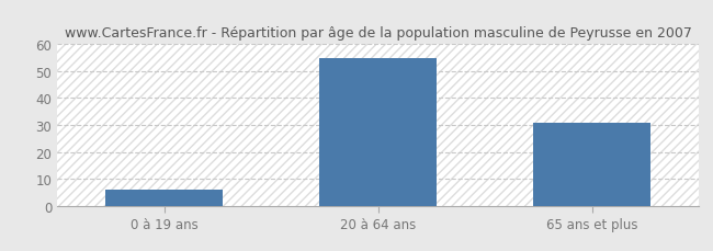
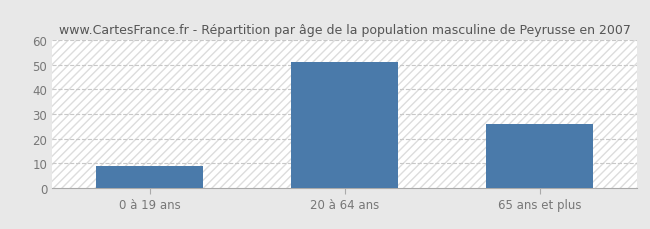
0 à 19 ans: 6 -> 9
20 à 64 ans: 55 -> 51
65 ans et plus: 31 -> 26
